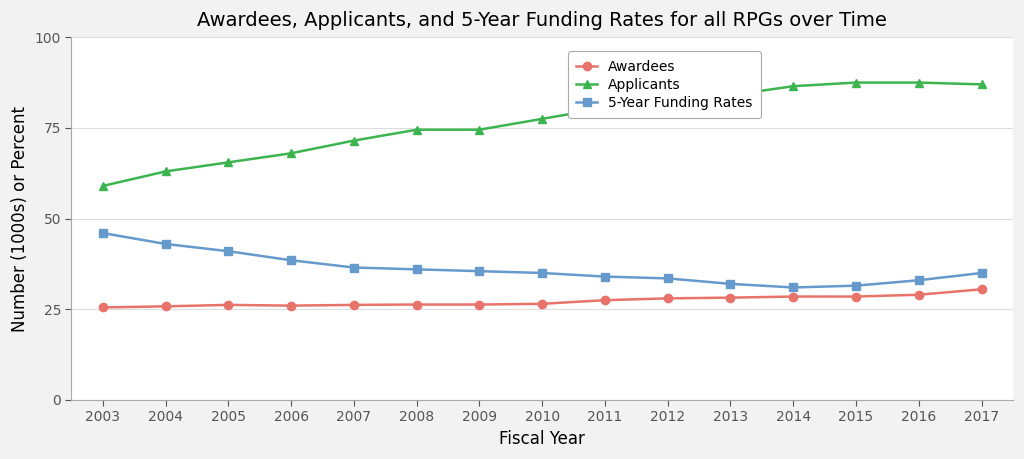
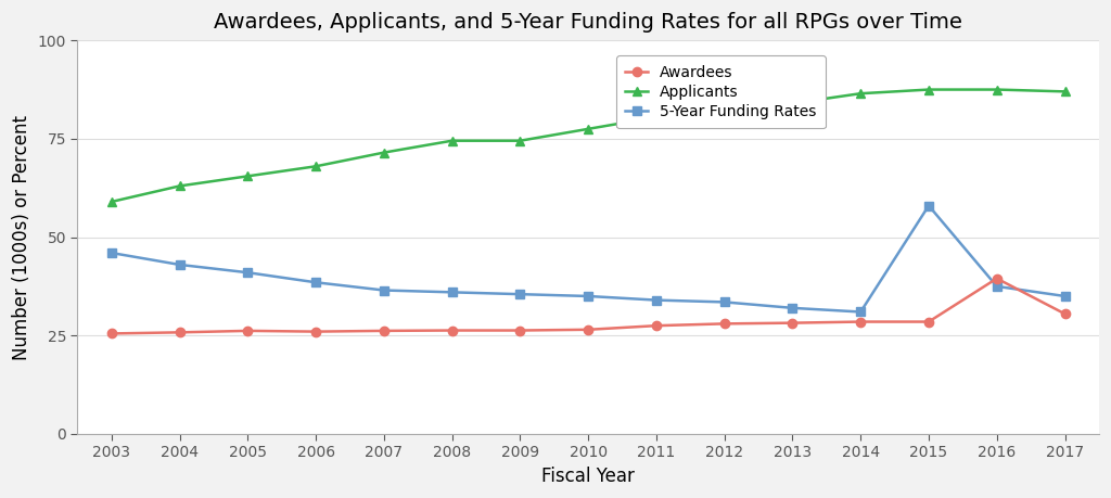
5-Year Funding Rates/2015: 31.5 -> 58.0
Awardees/2016: 29.0 -> 39.5
5-Year Funding Rates/2016: 33.0 -> 37.5
